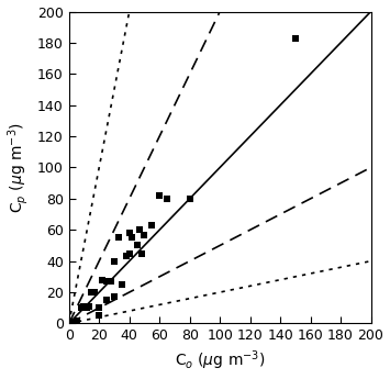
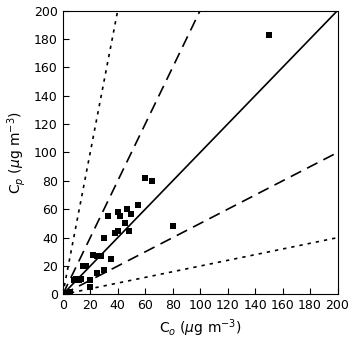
80: 80 -> 48
